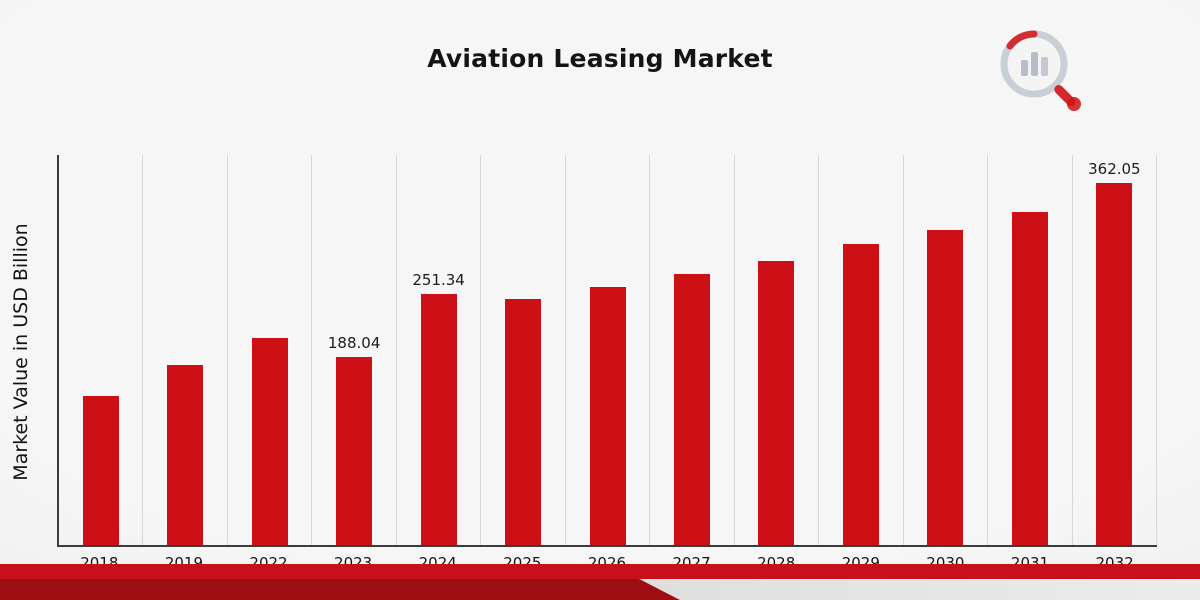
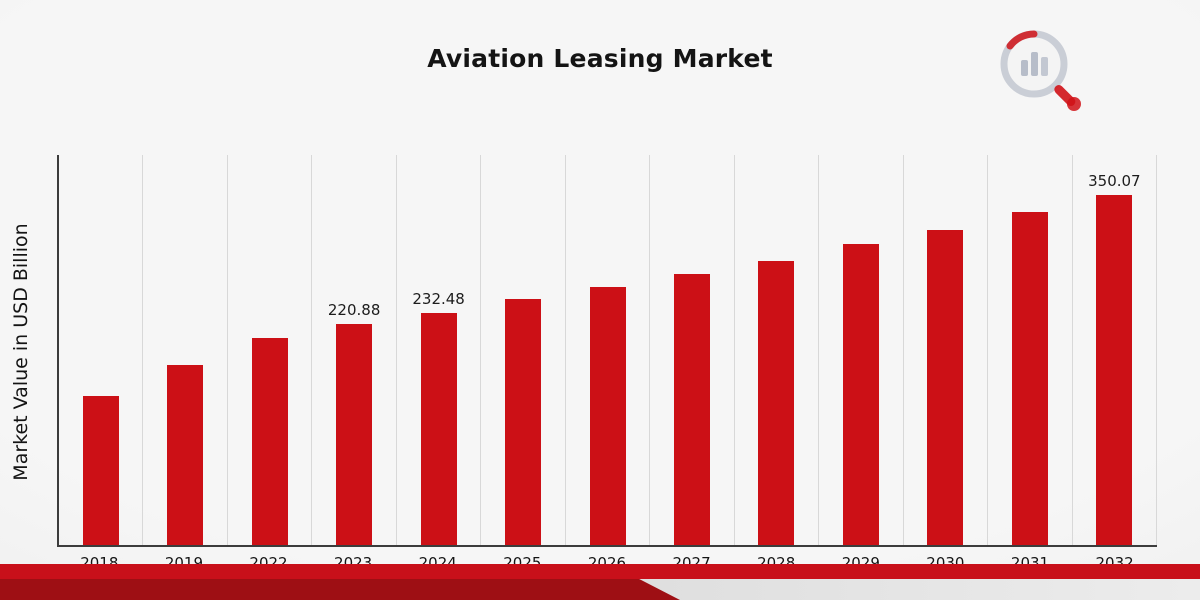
2023: 188.04 -> 220.88
2024: 251.34 -> 232.48
2032: 362.05 -> 350.07
